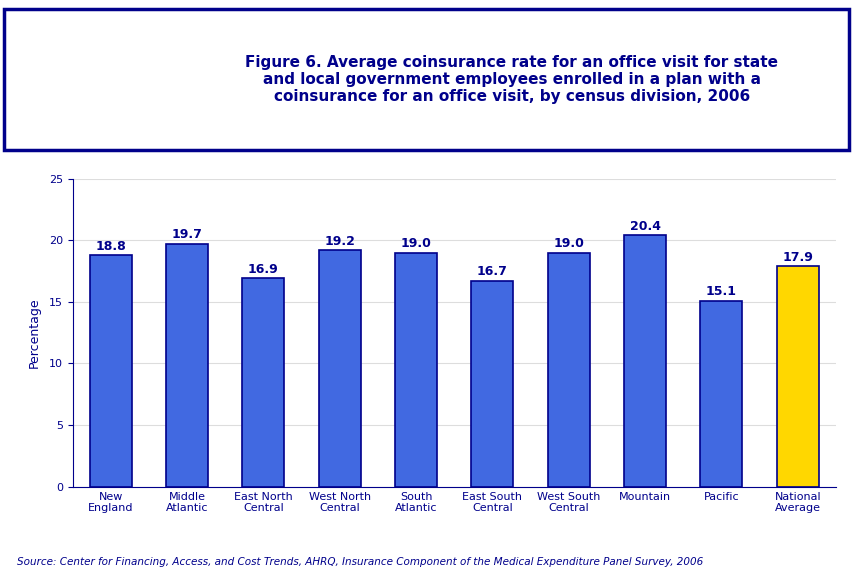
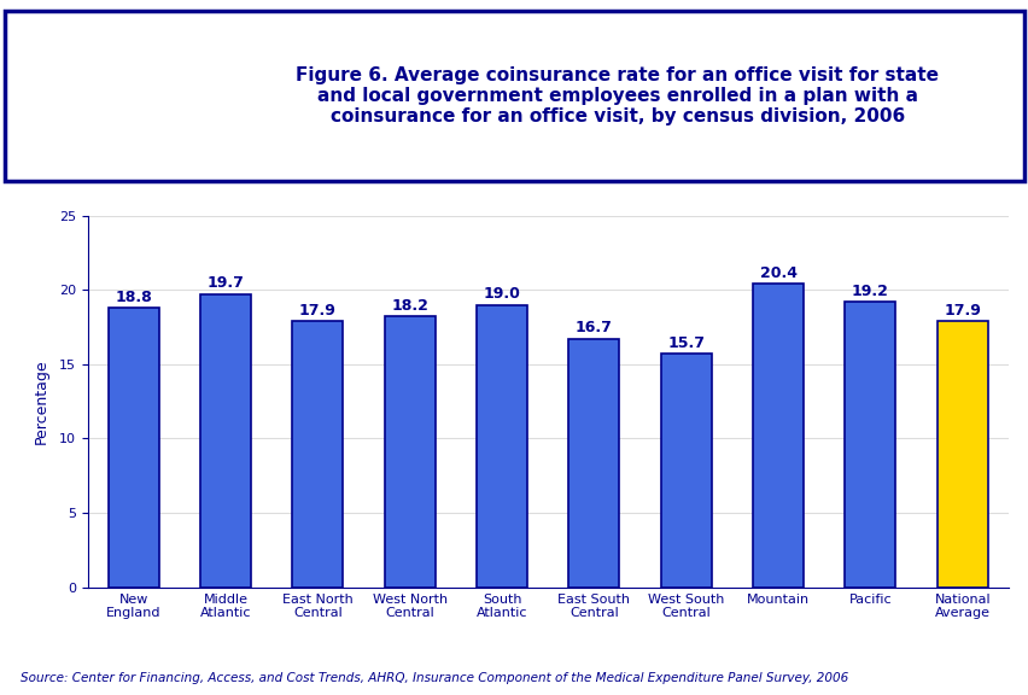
East North Central: 16.9 -> 17.9
West North Central: 19.2 -> 18.2
West South Central: 19.0 -> 15.7
Pacific: 15.1 -> 19.2
